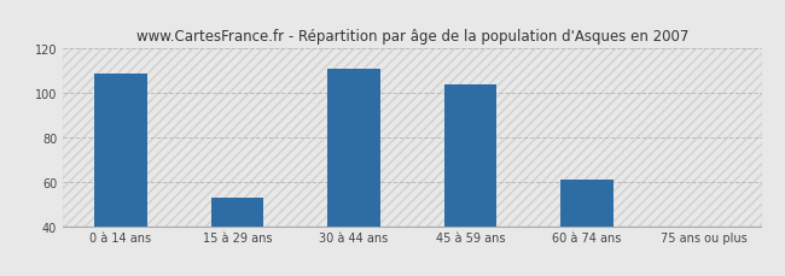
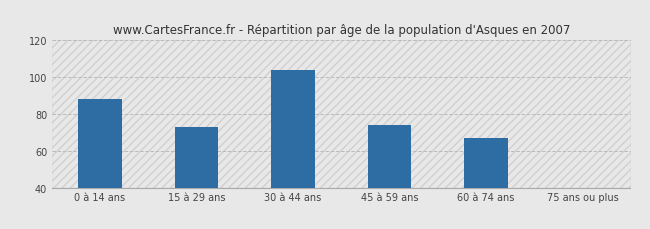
0 à 14 ans: 109 -> 88
15 à 29 ans: 53 -> 73
30 à 44 ans: 111 -> 104
45 à 59 ans: 104 -> 74
60 à 74 ans: 61 -> 67
